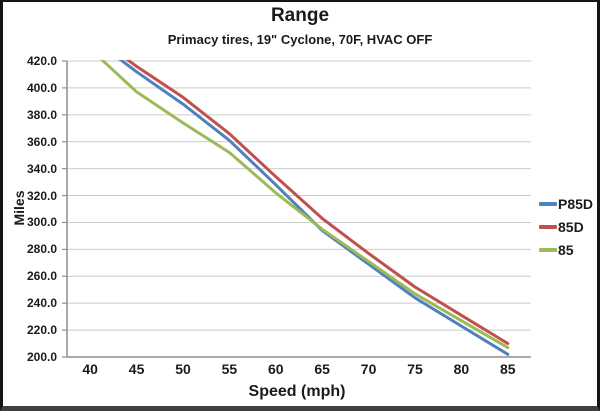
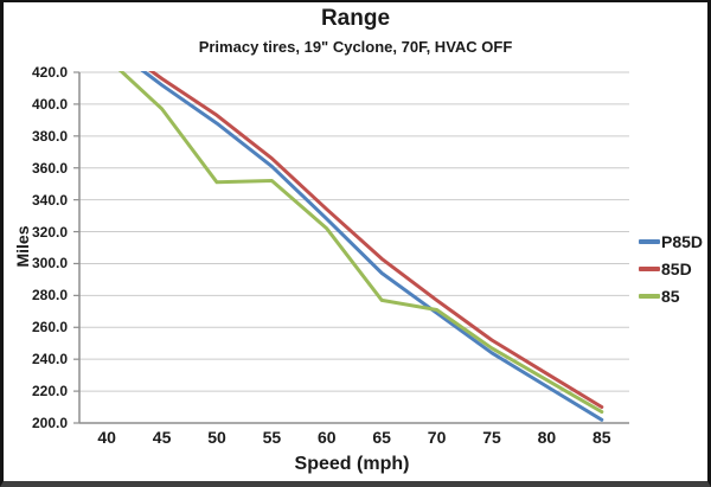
85/50: 374 -> 351
85/65: 295 -> 277
